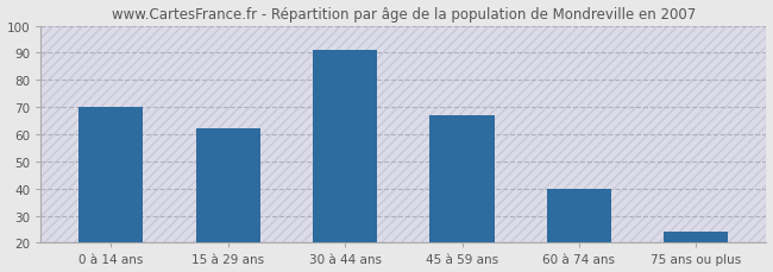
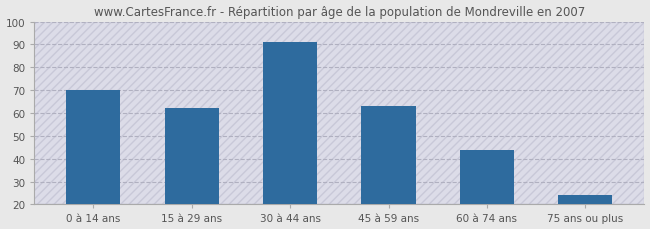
45 à 59 ans: 67 -> 63
60 à 74 ans: 40 -> 44
